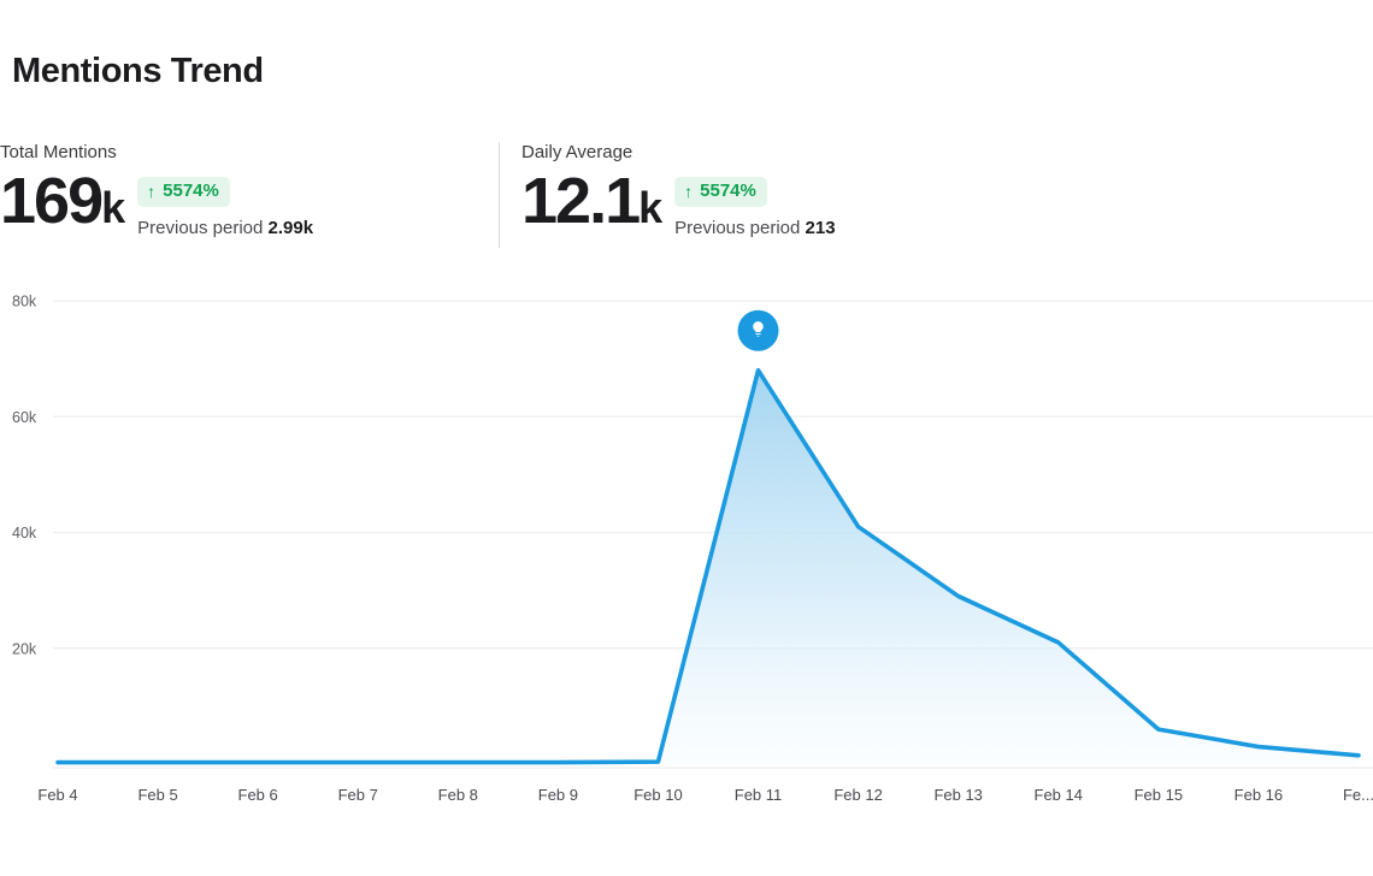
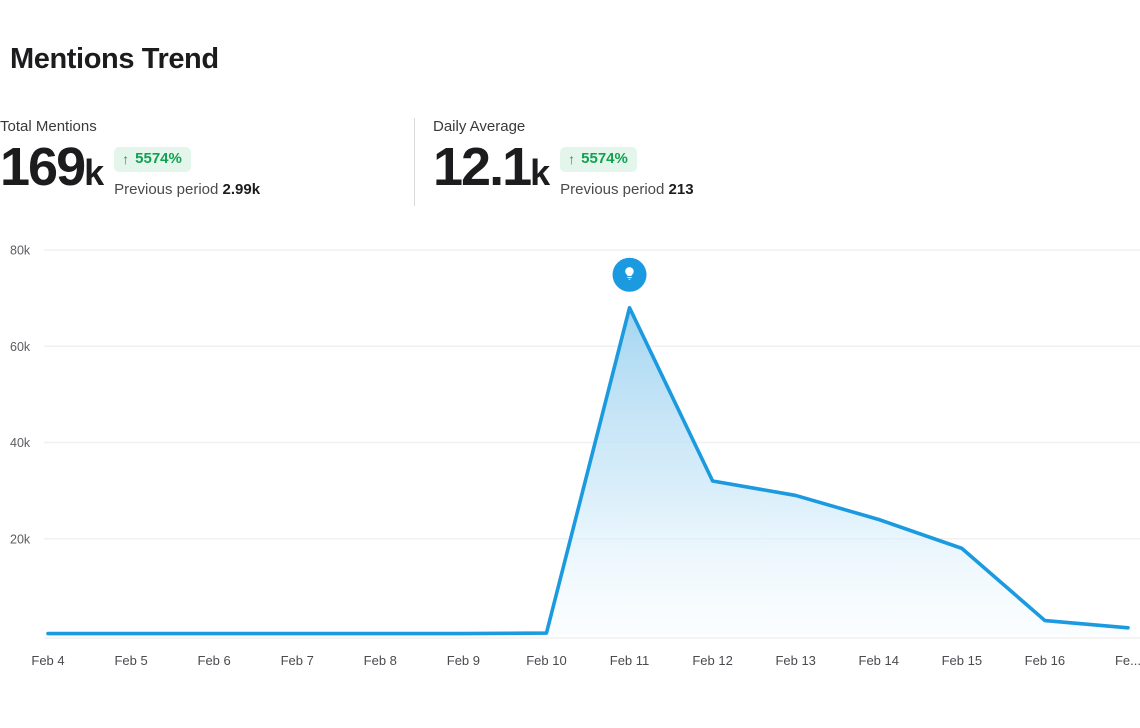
Feb 12: 41k -> 32k
Feb 14: 21k -> 24k
Feb 15: 6k -> 18k
